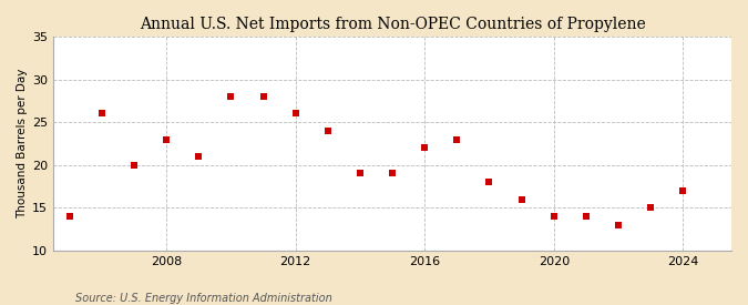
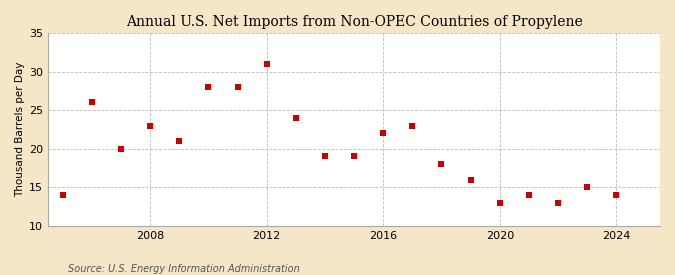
2012: 26 -> 31
2020: 14 -> 13
2024: 17 -> 14
